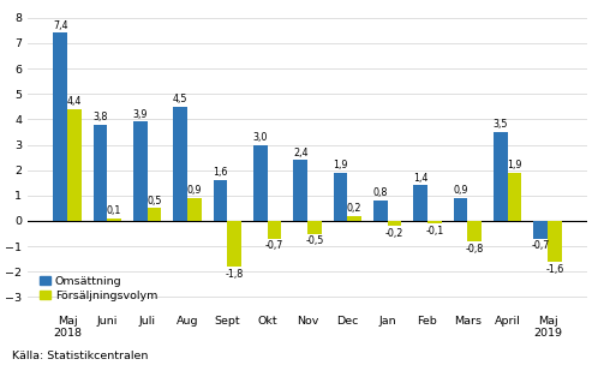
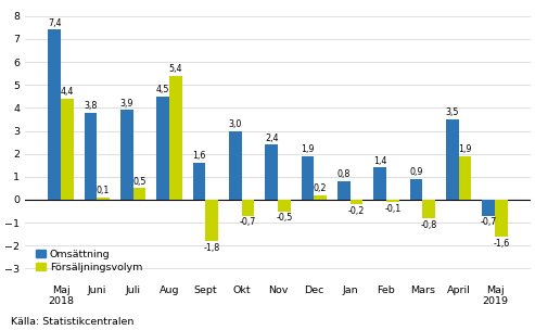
Försäljningsvolym/Aug: 0,9 -> 5,4
